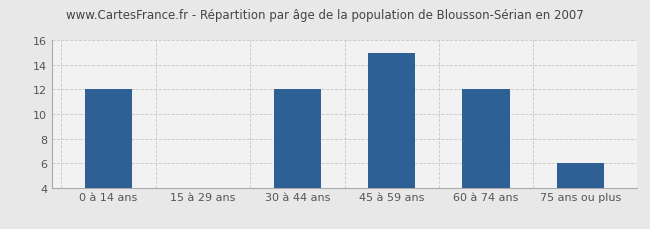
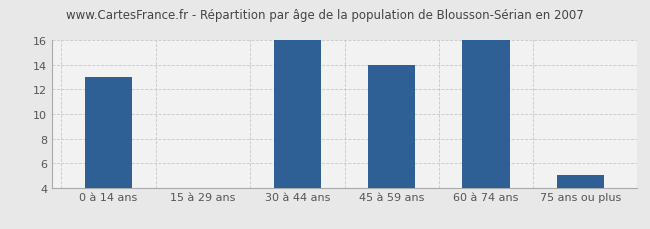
0 à 14 ans: 12 -> 13
30 à 44 ans: 12 -> 16
45 à 59 ans: 15 -> 14
60 à 74 ans: 12 -> 16
75 ans ou plus: 6 -> 5
